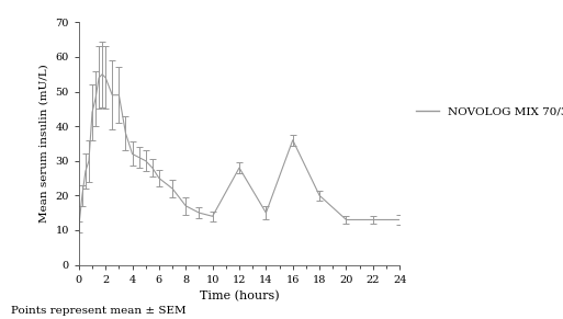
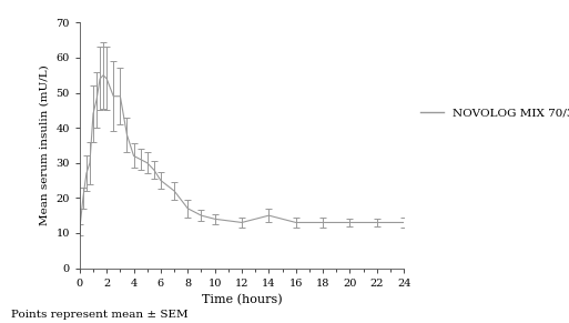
12: 28 -> 13
16: 36 -> 13
18: 20 -> 13
